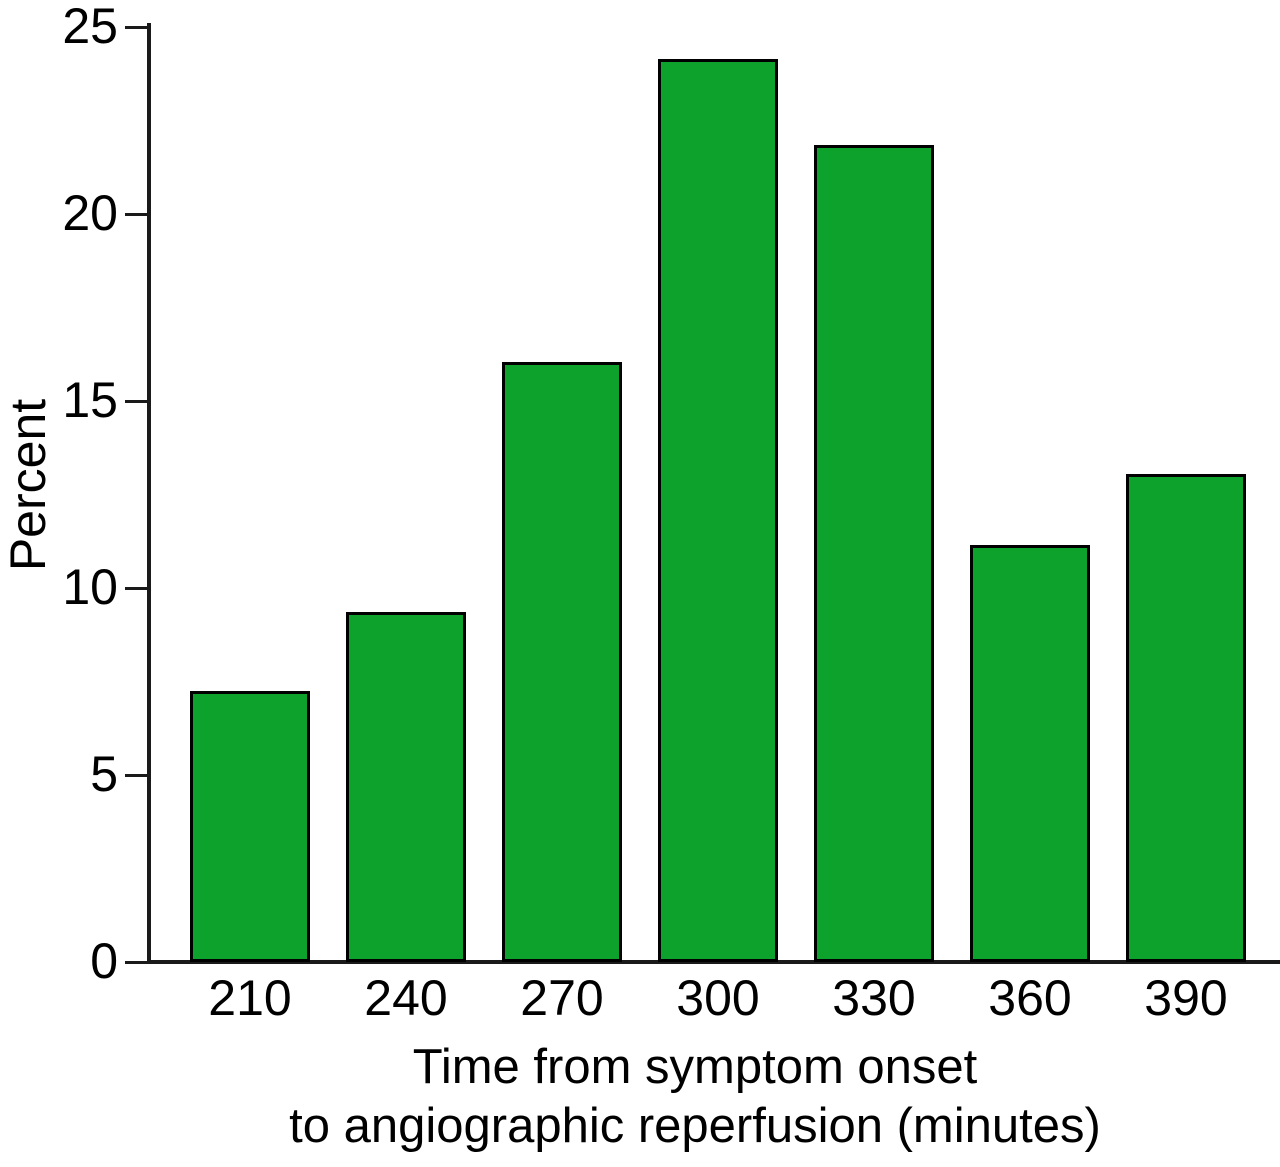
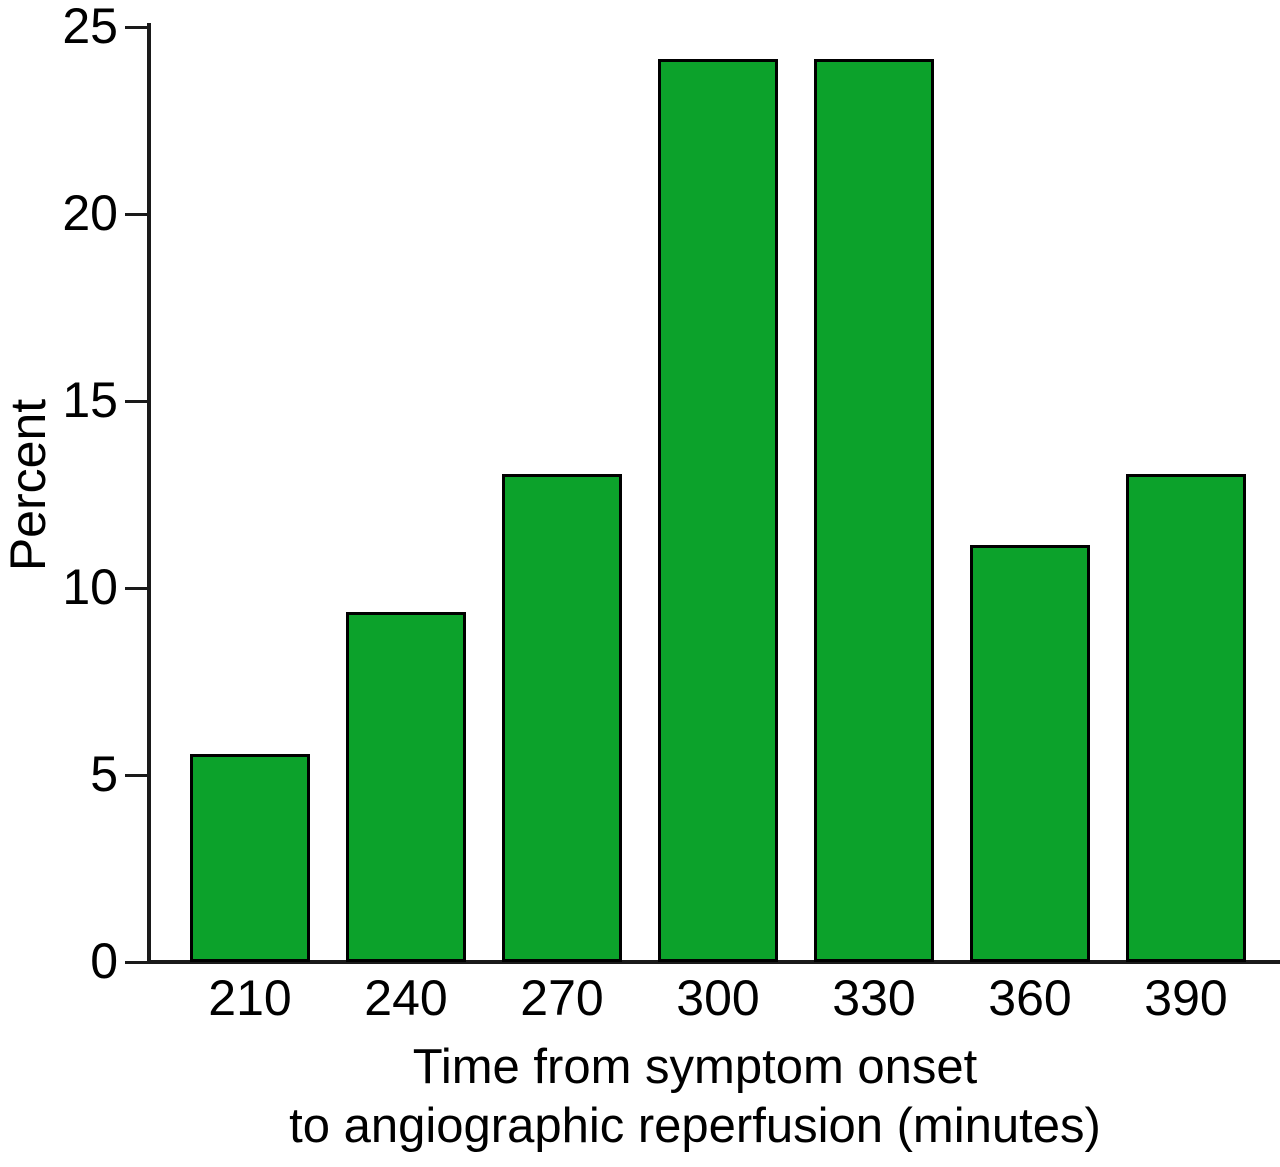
210: 7.2 -> 5.5
270: 16.0 -> 13.0
330: 21.8 -> 24.1
